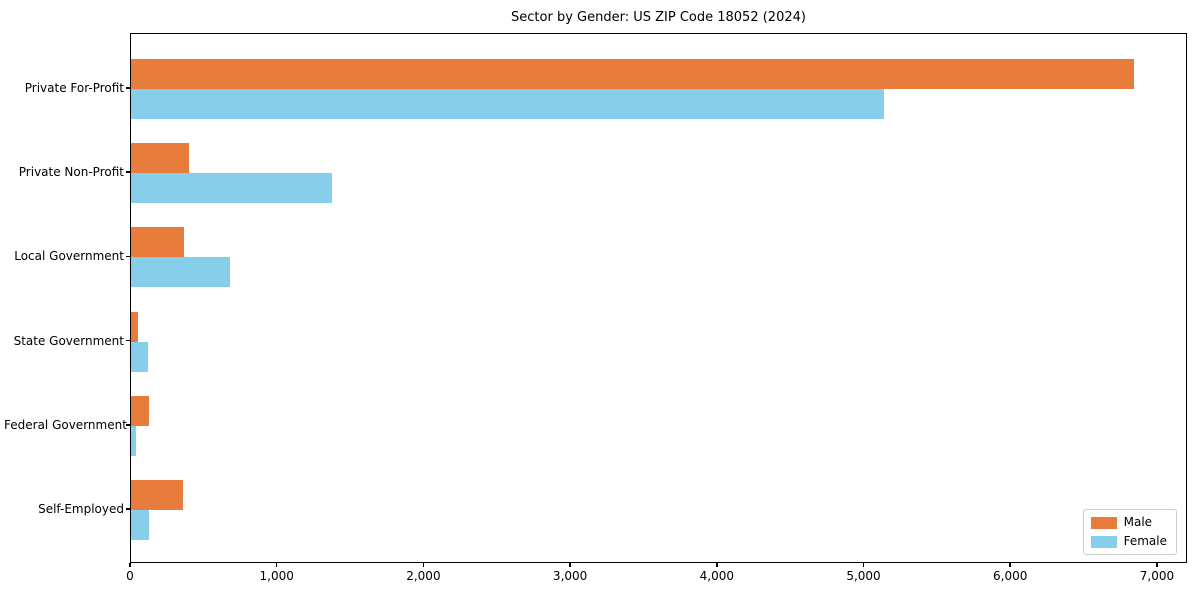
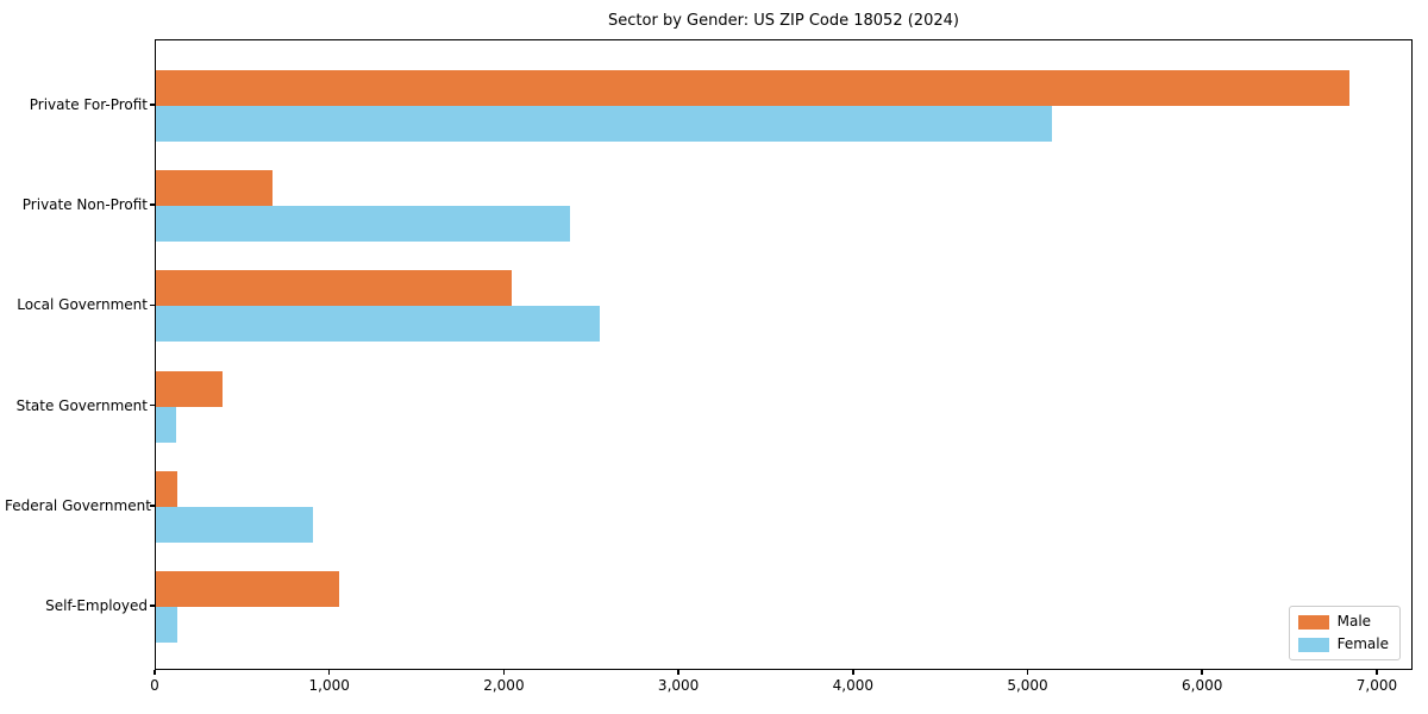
Male/Private Non-Profit: 400 -> 670
Female/Private Non-Profit: 1380 -> 2380
Male/Local Government: 360 -> 2040
Female/Local Government: 680 -> 2550
Male/State Government: 50 -> 380
Female/Federal Government: 30 -> 900
Male/Self-Employed: 350 -> 1050
